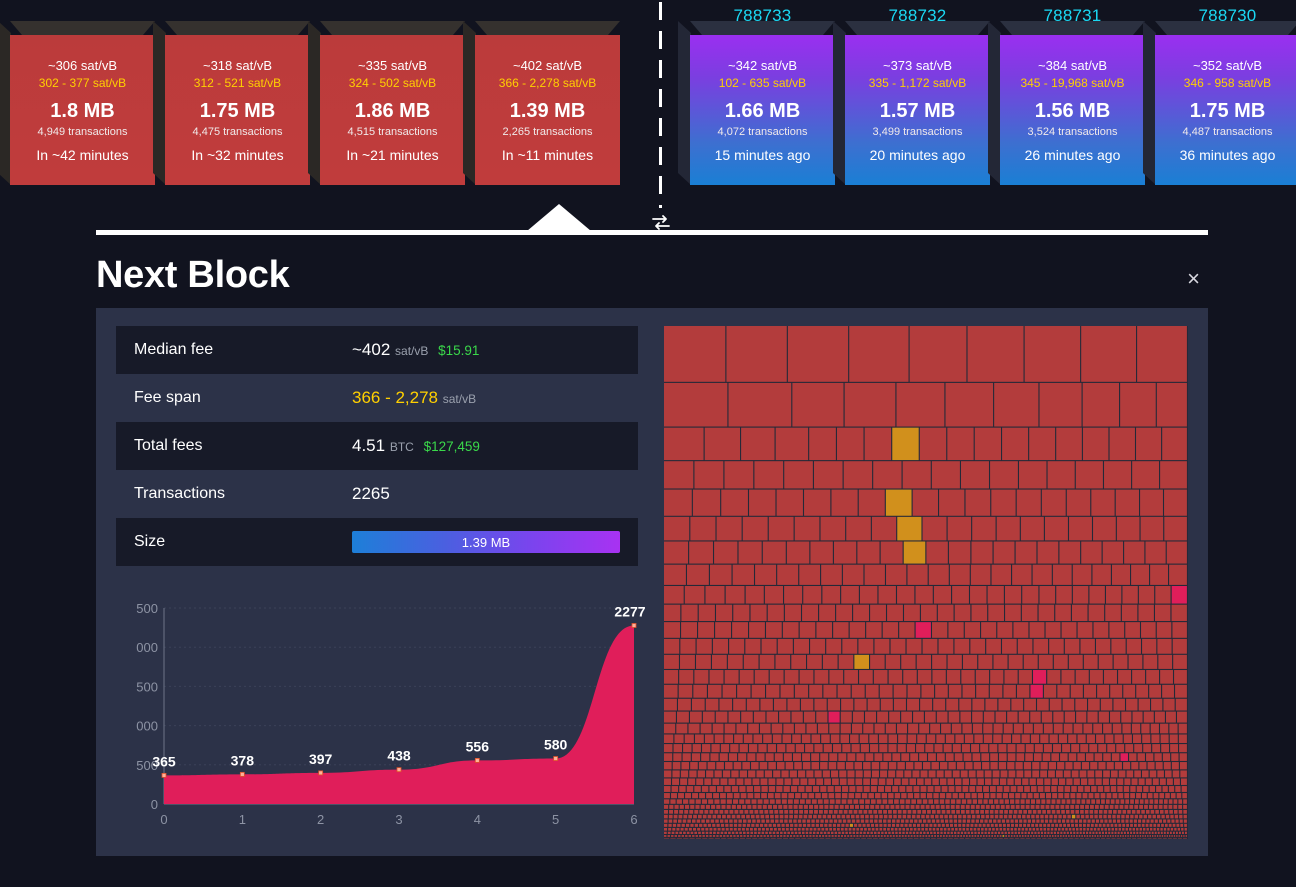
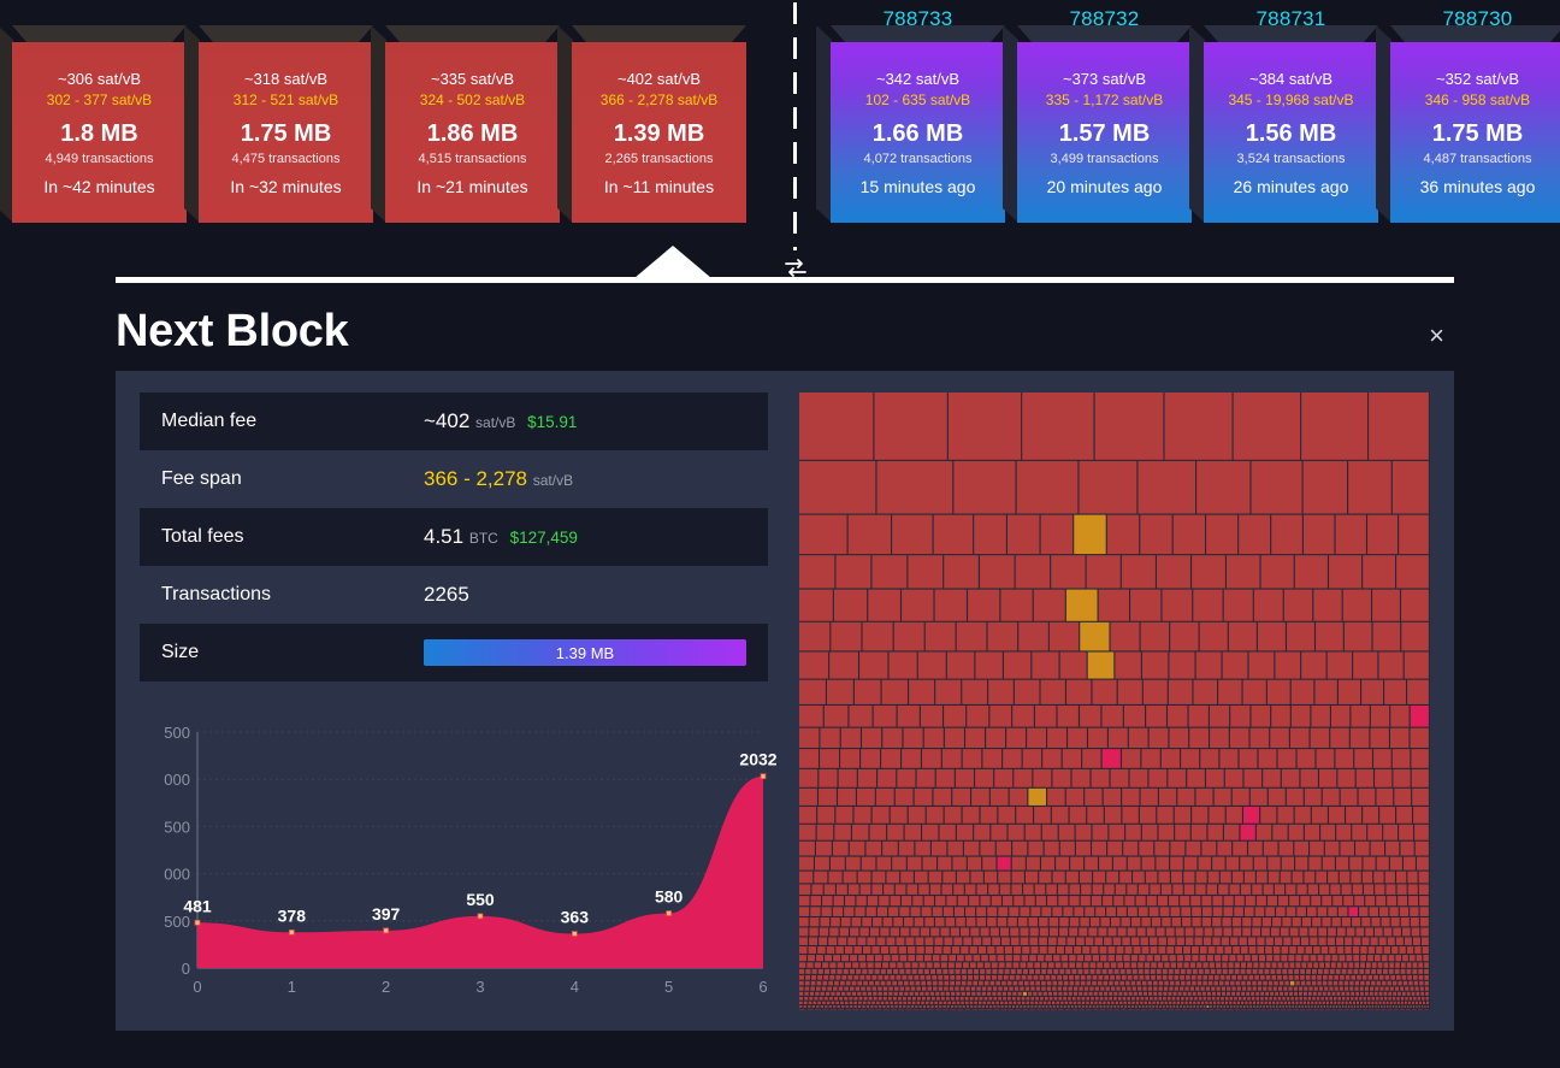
0: 365 -> 481
3: 438 -> 550
4: 556 -> 363
6: 2277 -> 2032
